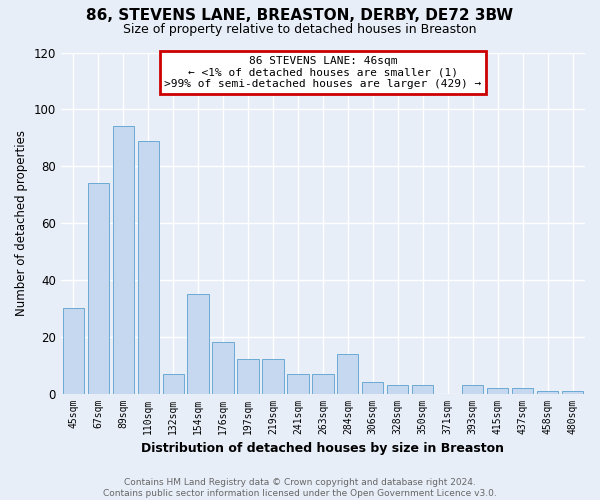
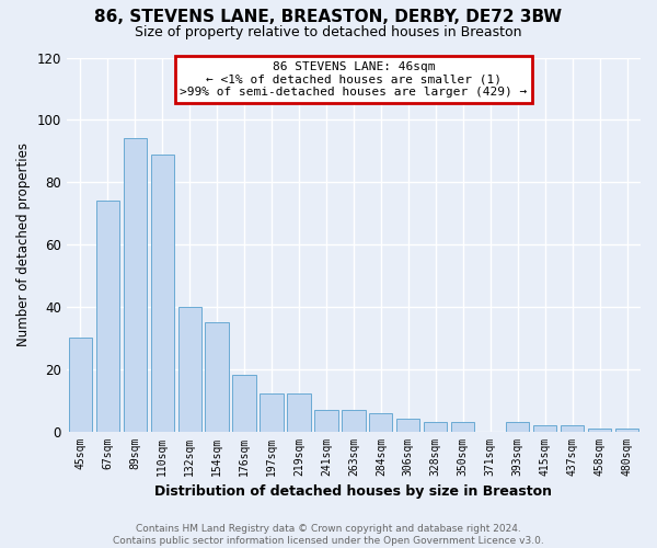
132sqm: 7 -> 40
284sqm: 14 -> 6
